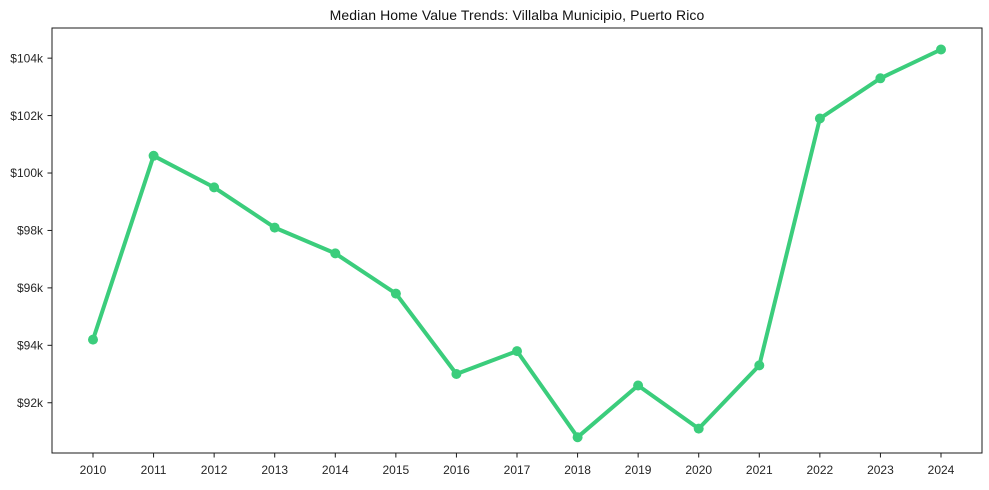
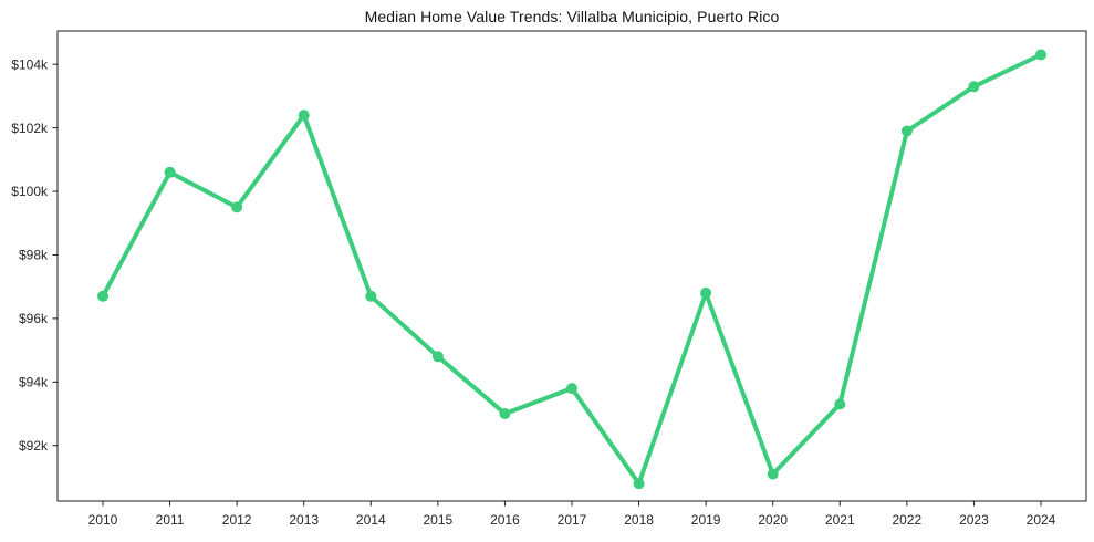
2010: $94.2k -> $96.7k
2013: $98.1k -> $102.4k
2014: $97.2k -> $96.7k
2015: $95.8k -> $94.8k
2019: $92.6k -> $96.8k
